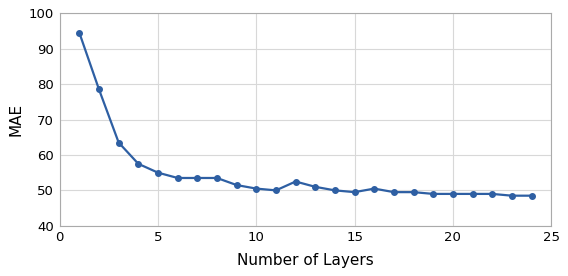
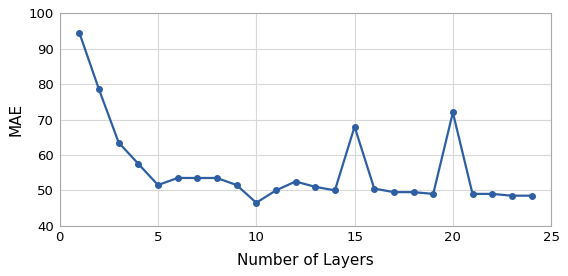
5: 55.0 -> 51.5
10: 50.5 -> 46.5
15: 49.5 -> 68.0
20: 49.0 -> 72.0
